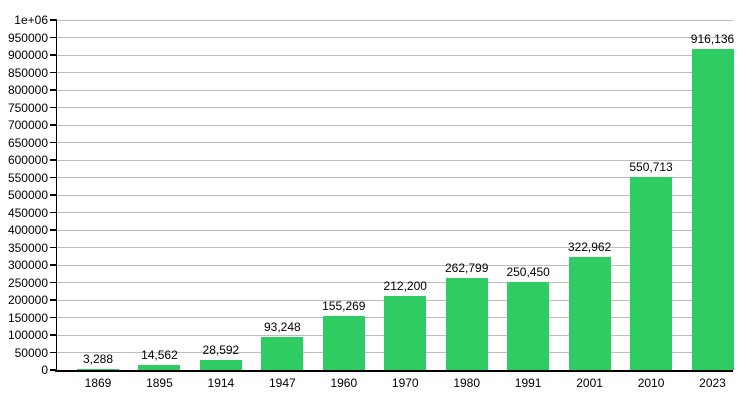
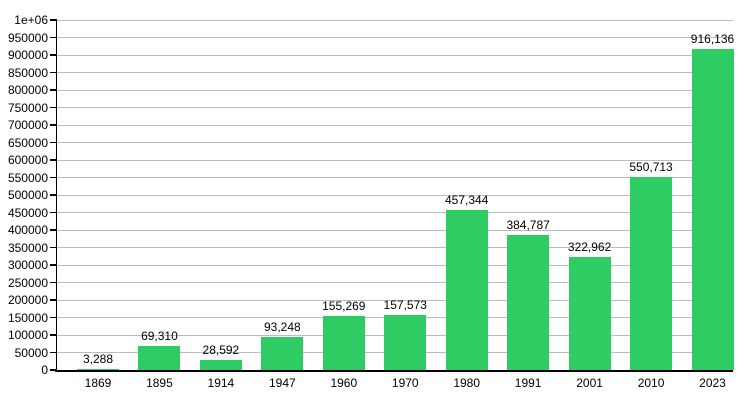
1895: 14,562 -> 69,310
1970: 212,200 -> 157,573
1980: 262,799 -> 457,344
1991: 250,450 -> 384,787
